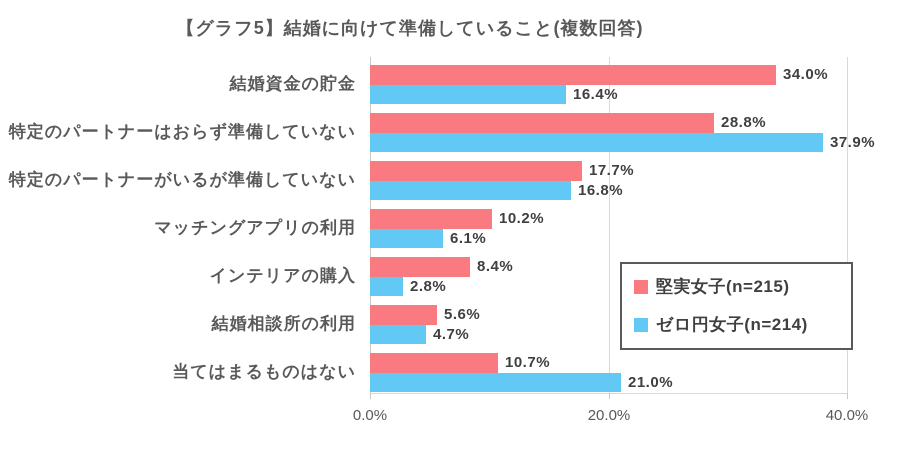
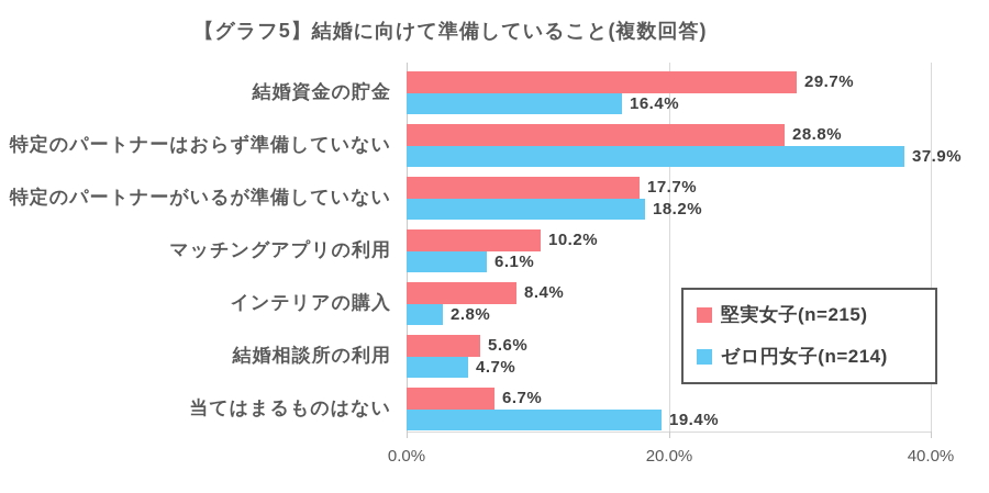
堅実女子(n=215)/結婚資金の貯金: 34.0% -> 29.7%
ゼロ円女子(n=214)/特定のパートナーがいるが準備していない: 16.8% -> 18.2%
堅実女子(n=215)/当てはまるものはない: 10.7% -> 6.7%
ゼロ円女子(n=214)/当てはまるものはない: 21.0% -> 19.4%
